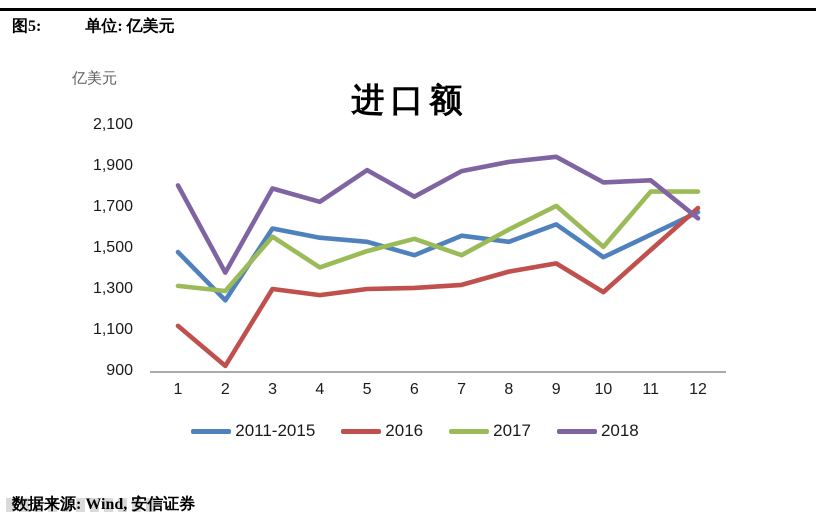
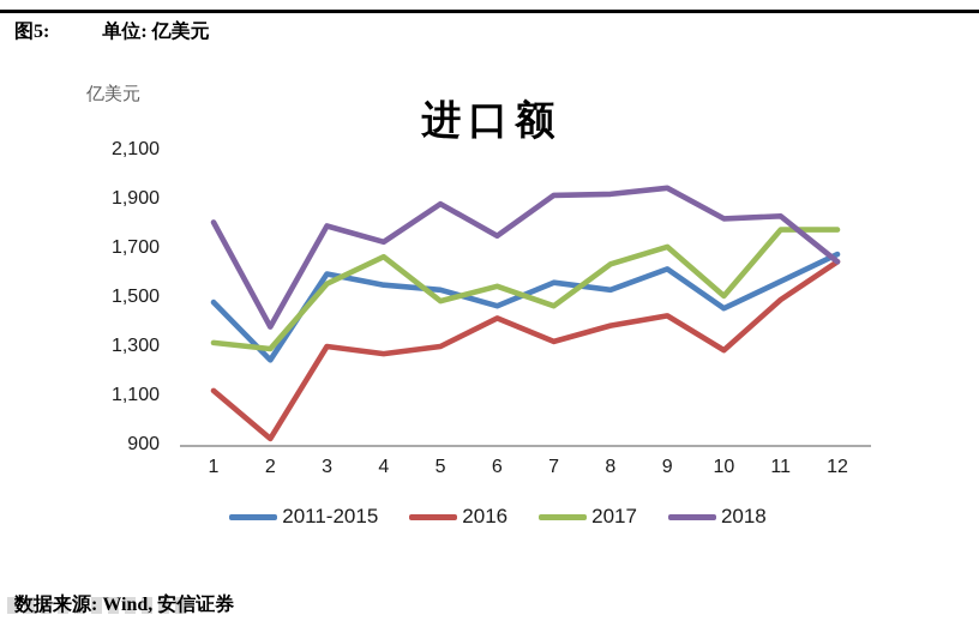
2017/4: 1410 -> 1670
2016/6: 1310 -> 1420
2018/7: 1880 -> 1920
2017/8: 1600 -> 1640
2016/12: 1700 -> 1650
